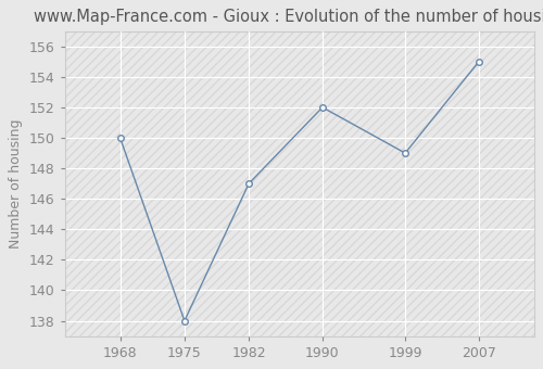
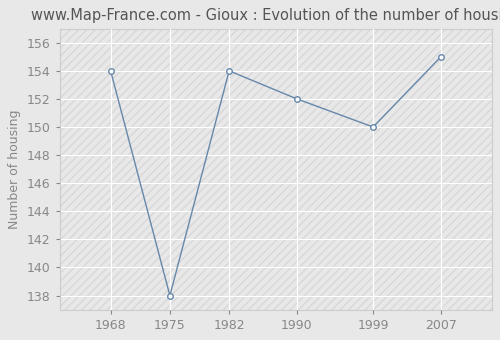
1968: 150 -> 154
1982: 147 -> 154
1999: 149 -> 150
